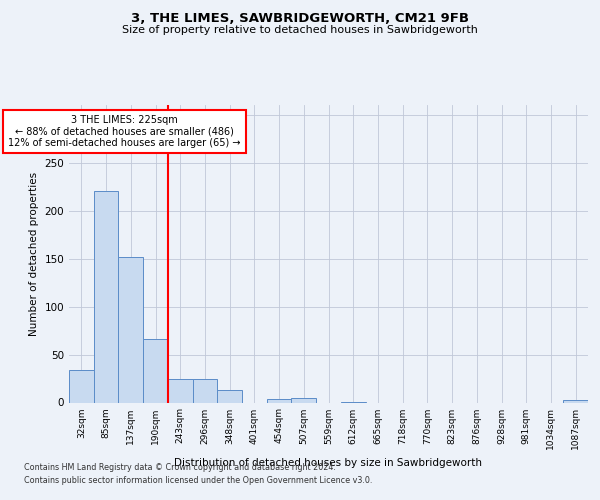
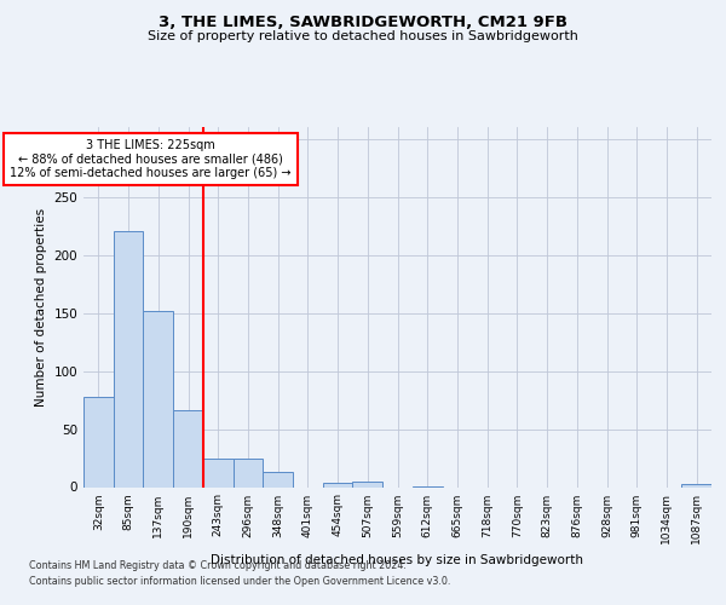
32sqm: 34 -> 78
